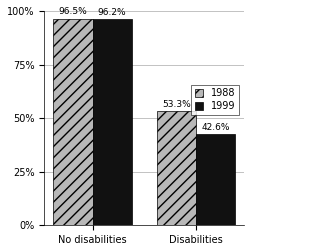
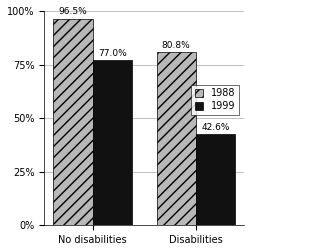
1999/No disabilities: 96.2% -> 77.0%
1988/Disabilities: 53.3% -> 80.8%
